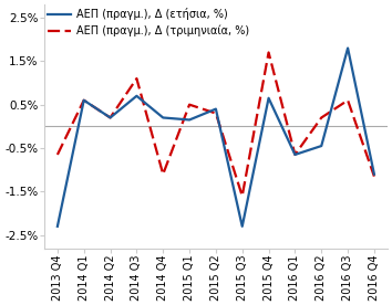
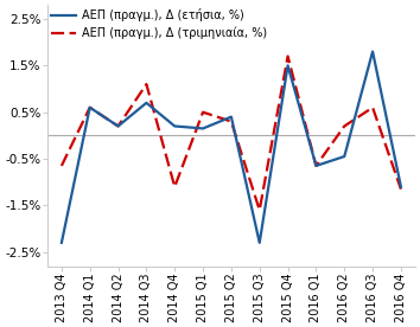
AEΠ (πραγμ.), Δ (ετήσια, %)/2015 Q4: 0.65% -> 1.50%
